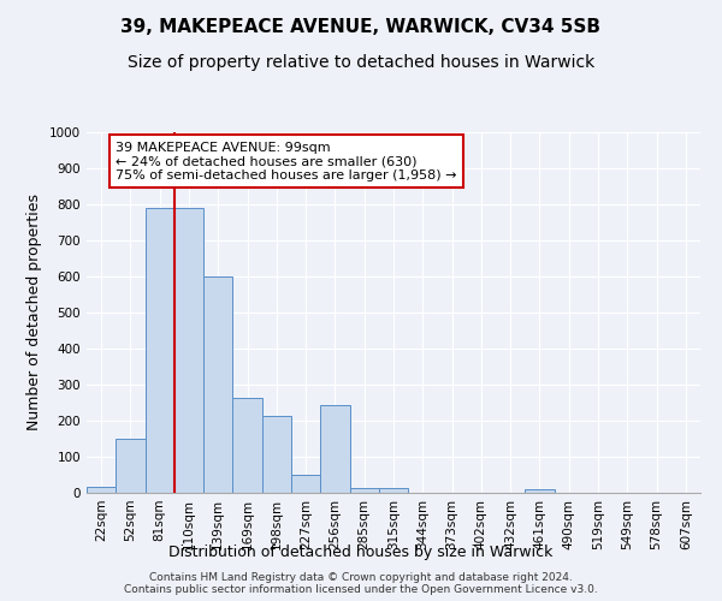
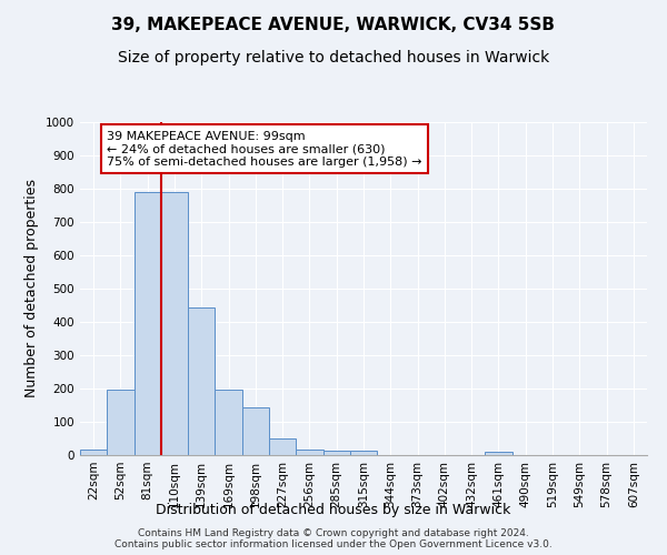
52sqm: 150 -> 197
139sqm: 600 -> 443
169sqm: 265 -> 197
198sqm: 215 -> 143
256sqm: 245 -> 18
